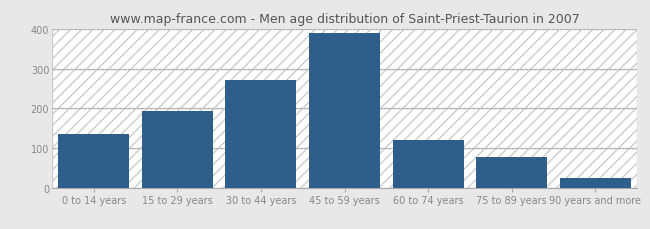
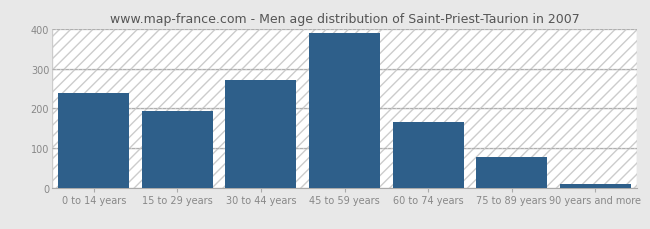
0 to 14 years: 135 -> 238
60 to 74 years: 120 -> 165
90 years and more: 25 -> 8
